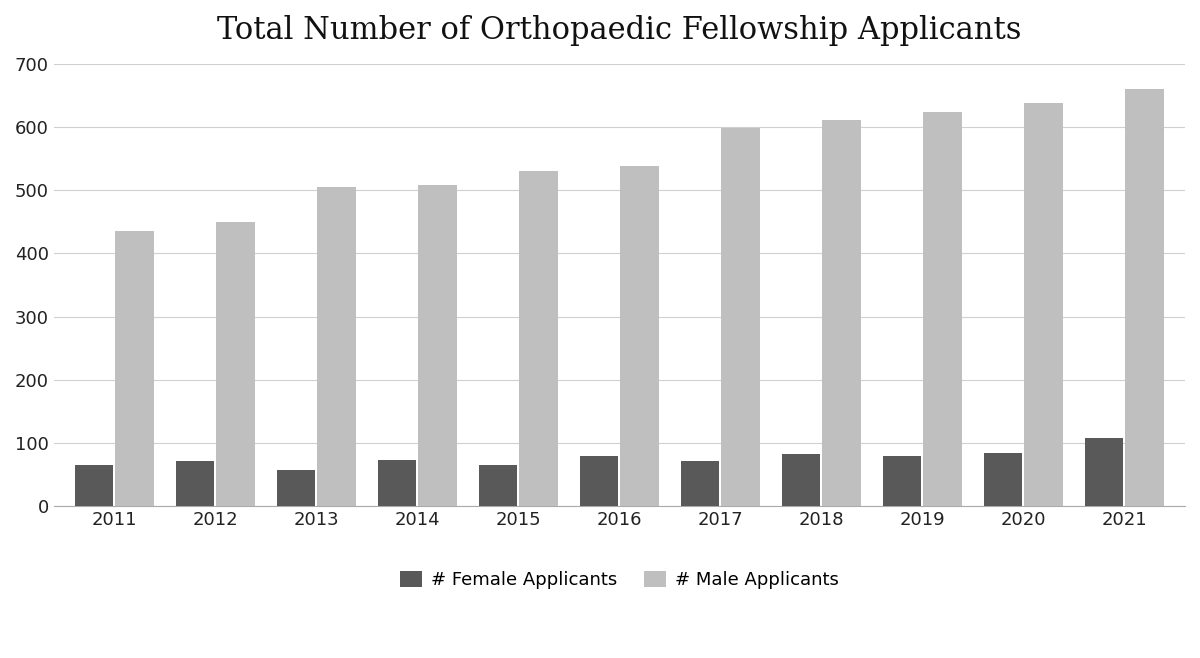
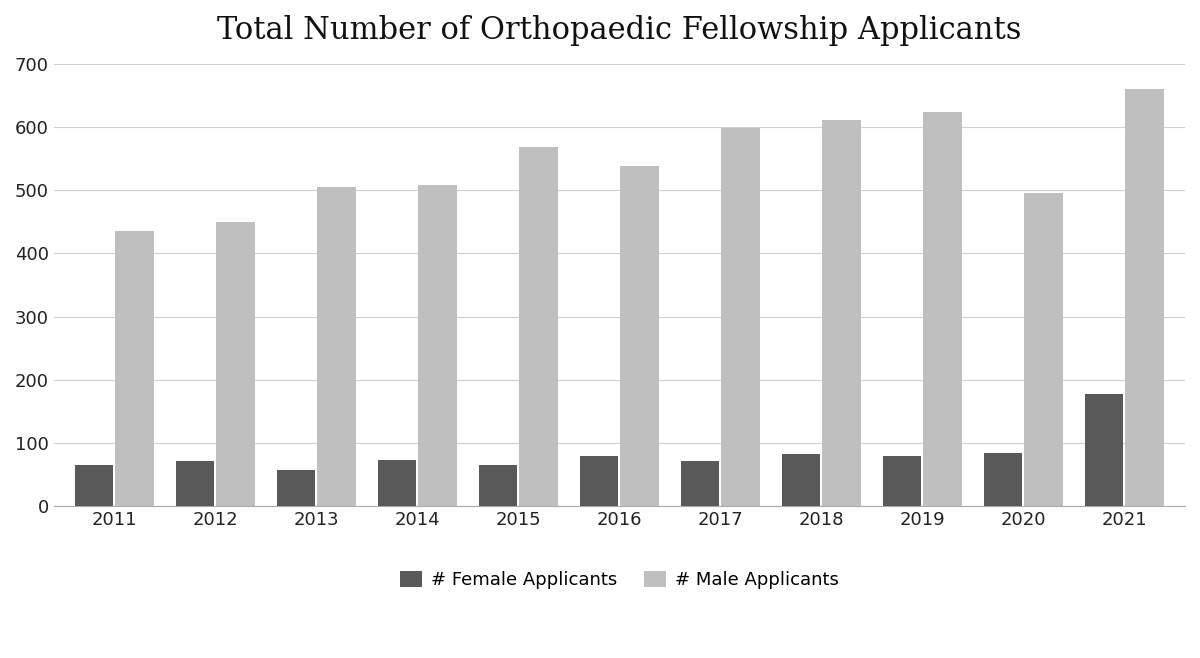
# Male Applicants/2015: 531 -> 568
# Male Applicants/2020: 638 -> 496
# Female Applicants/2021: 108 -> 178
